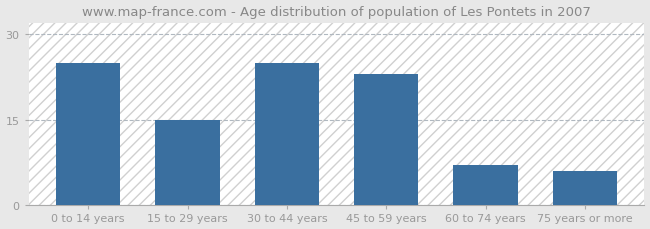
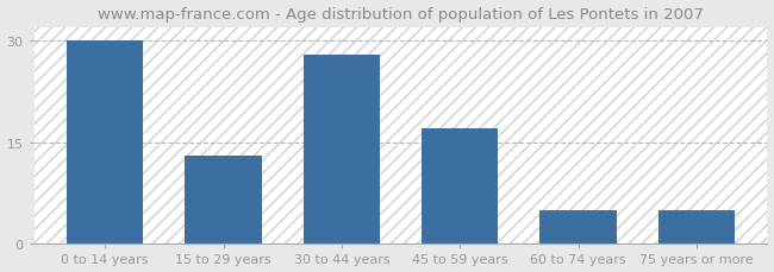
0 to 14 years: 25 -> 30
15 to 29 years: 15 -> 13
30 to 44 years: 25 -> 28
45 to 59 years: 23 -> 17
60 to 74 years: 7 -> 5
75 years or more: 6 -> 5
